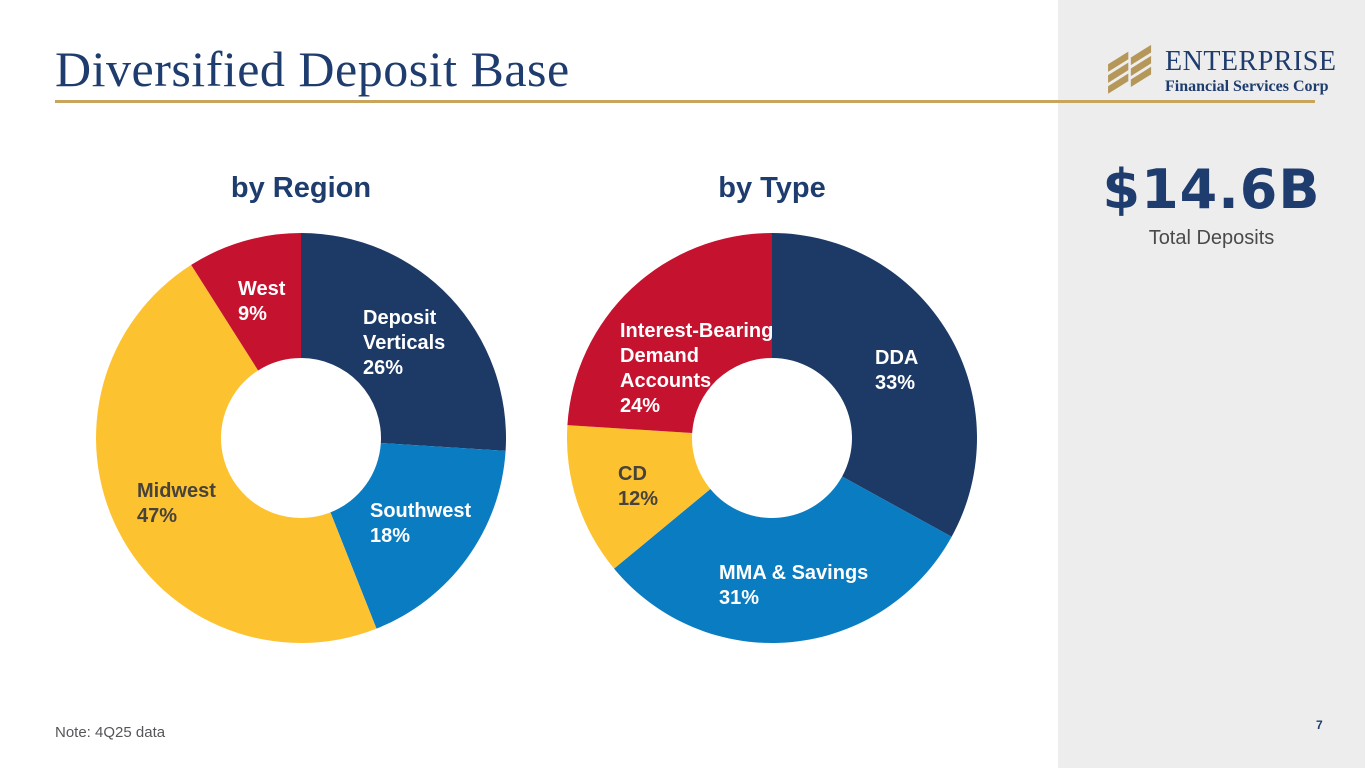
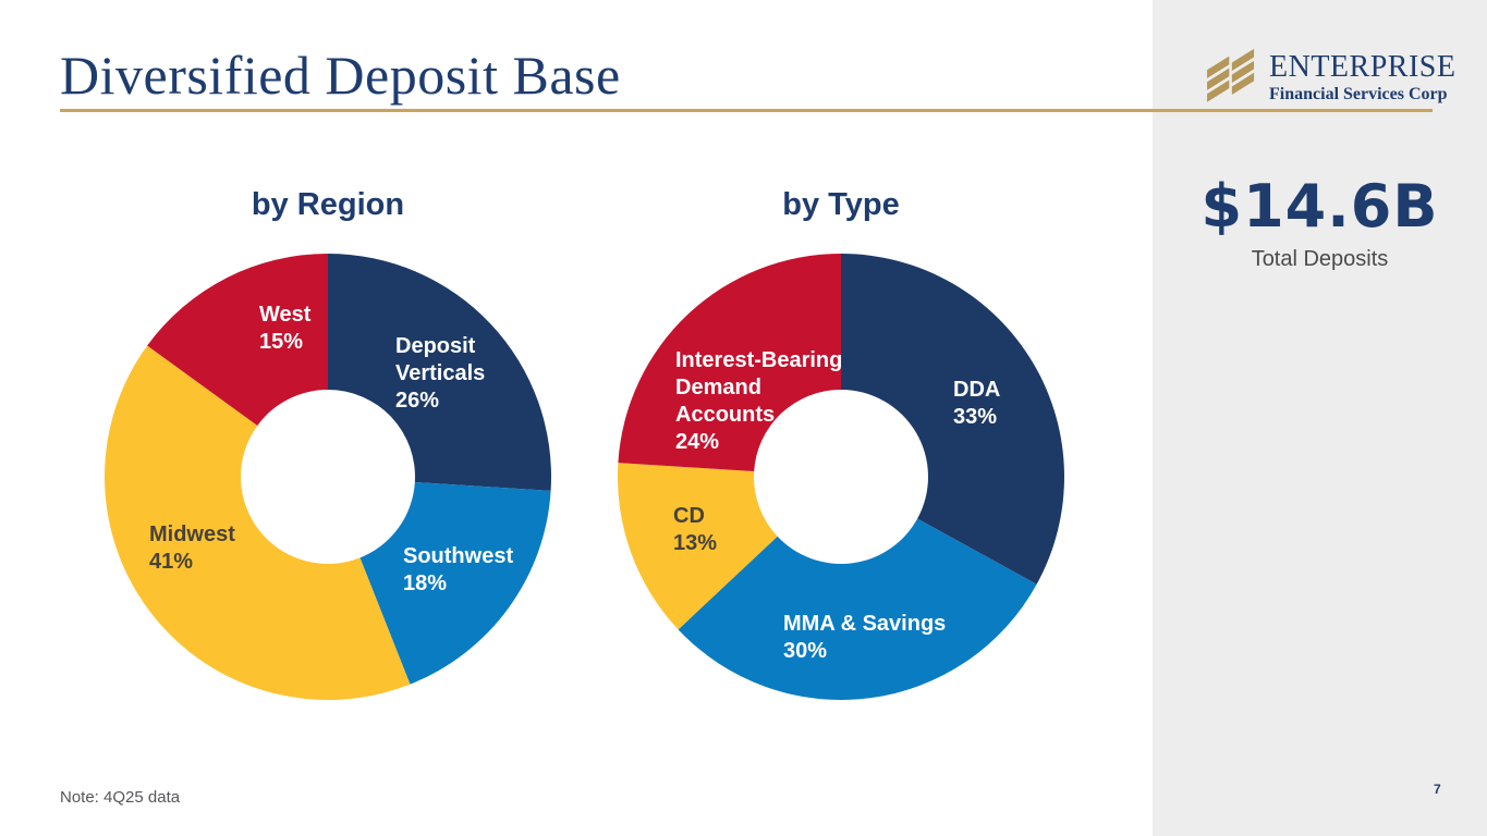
by Region/Midwest: 47% -> 41%
by Region/West: 9% -> 15%
by Type/MMA & Savings: 31% -> 30%
by Type/CD: 12% -> 13%
